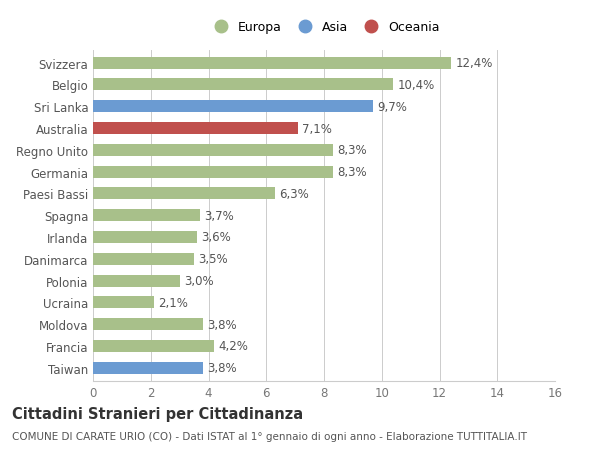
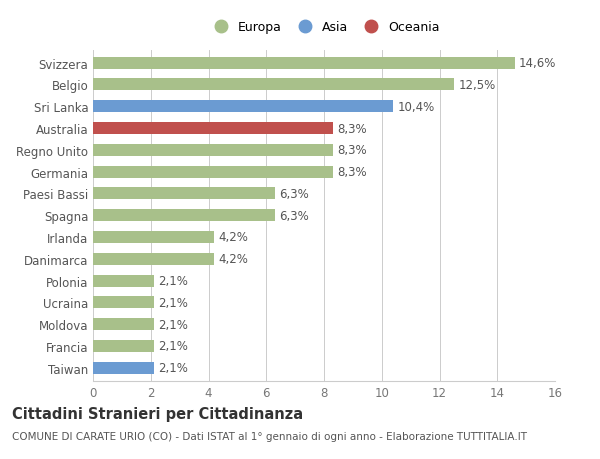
Svizzera: 12,4% -> 14,6%
Belgio: 10,4% -> 12,5%
Sri Lanka: 9,7% -> 10,4%
Australia: 7,1% -> 8,3%
Spagna: 3,7% -> 6,3%
Irlanda: 3,6% -> 4,2%
Danimarca: 3,5% -> 4,2%
Polonia: 3,0% -> 2,1%
Moldova: 3,8% -> 2,1%
Francia: 4,2% -> 2,1%
Taiwan: 3,8% -> 2,1%
